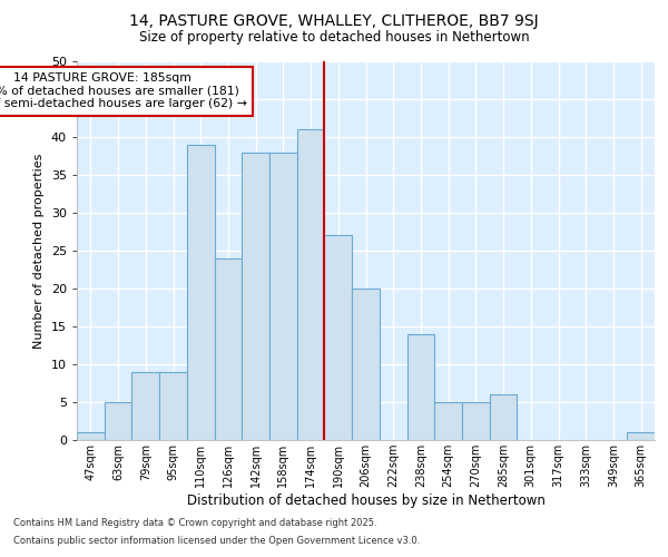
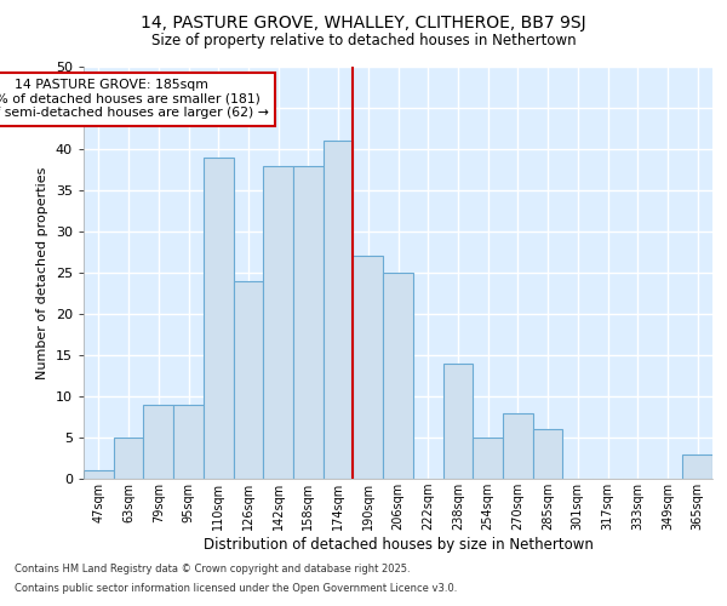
206sqm: 20 -> 25
270sqm: 5 -> 8
365sqm: 1 -> 3
